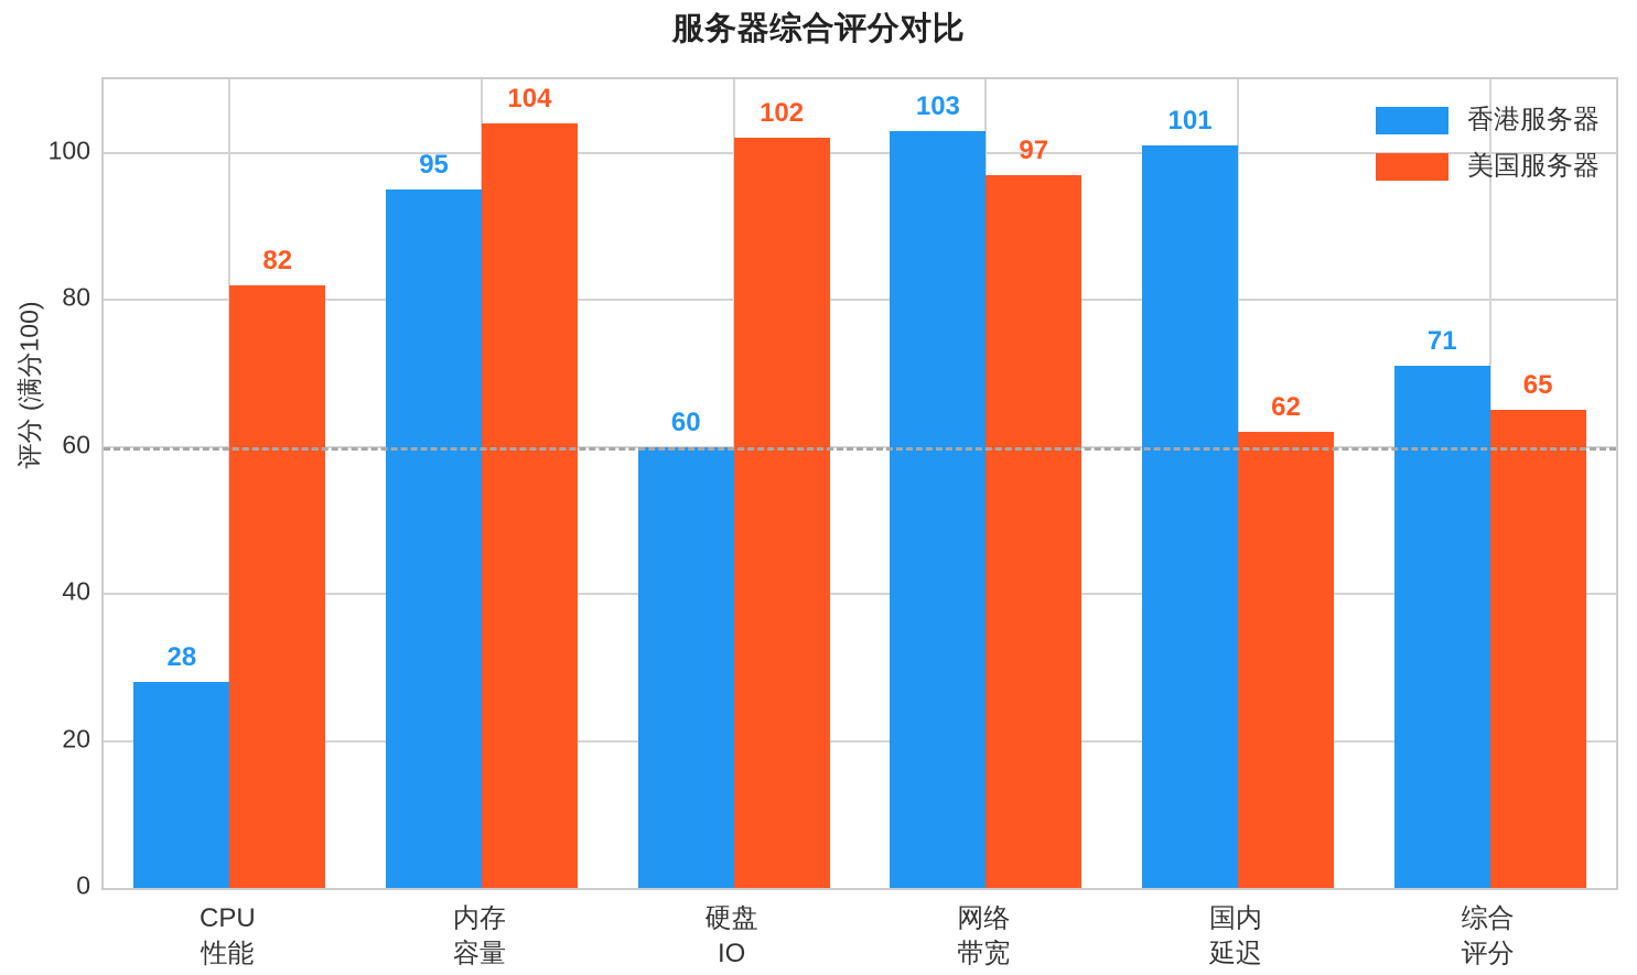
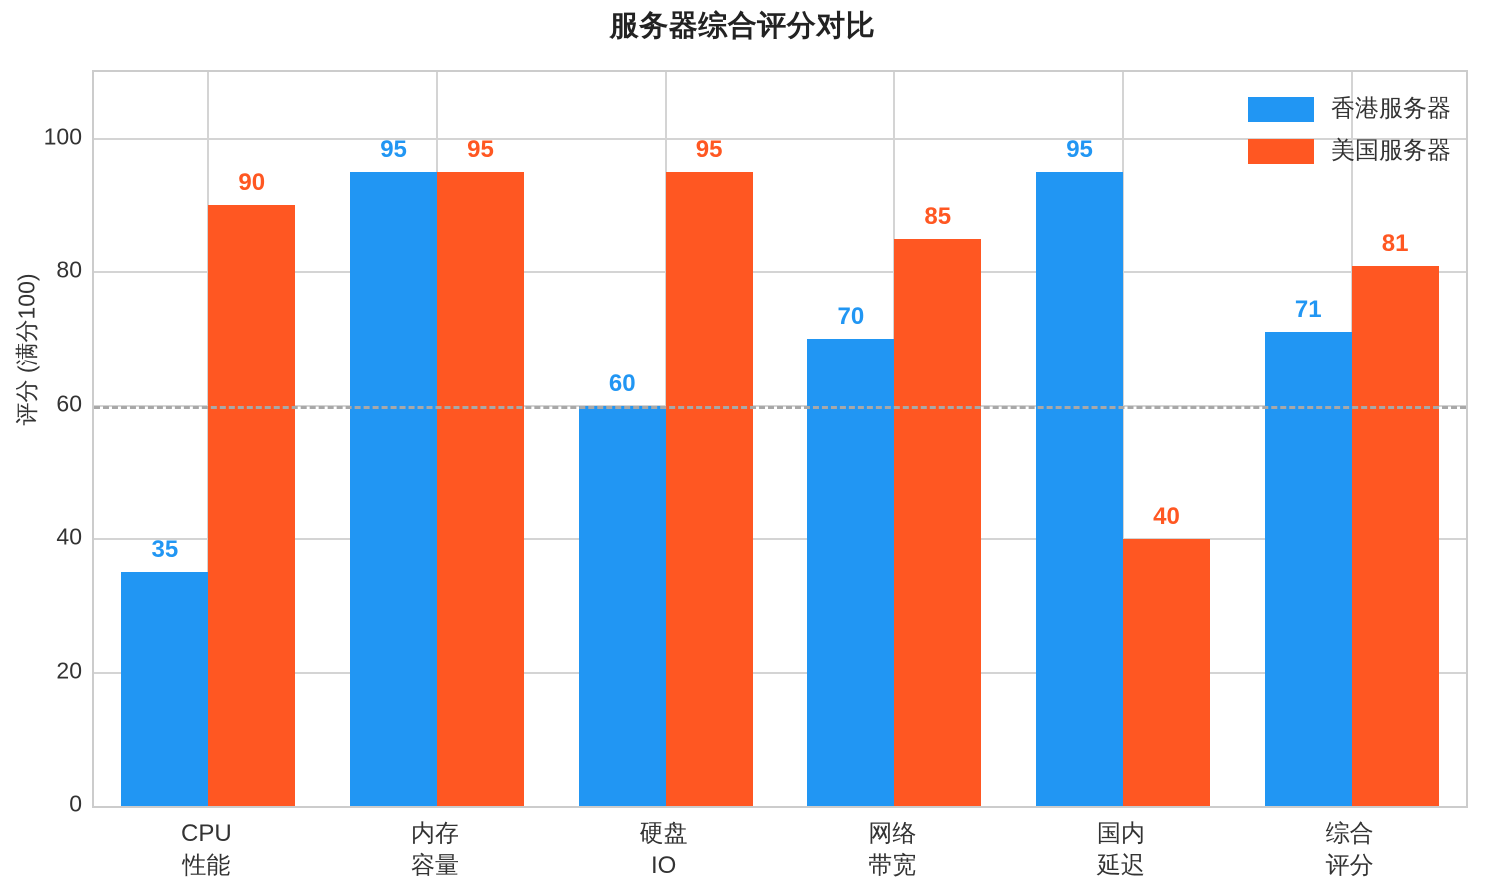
香港服务器/CPU 性能: 28 -> 35
美国服务器/CPU 性能: 82 -> 90
美国服务器/内存 容量: 104 -> 95
美国服务器/硬盘 IO: 102 -> 95
香港服务器/网络 带宽: 103 -> 70
美国服务器/网络 带宽: 97 -> 85
香港服务器/国内 延迟: 101 -> 95
美国服务器/国内 延迟: 62 -> 40
美国服务器/综合 评分: 65 -> 81
